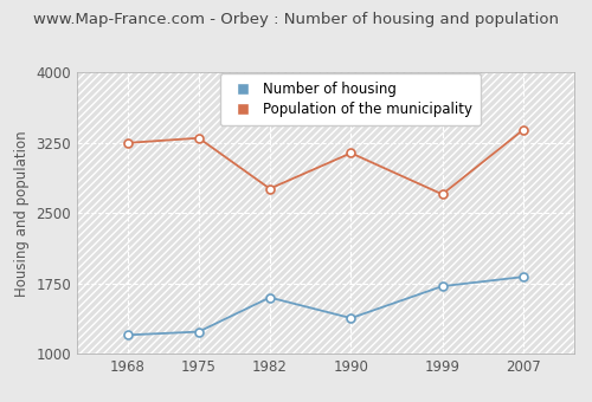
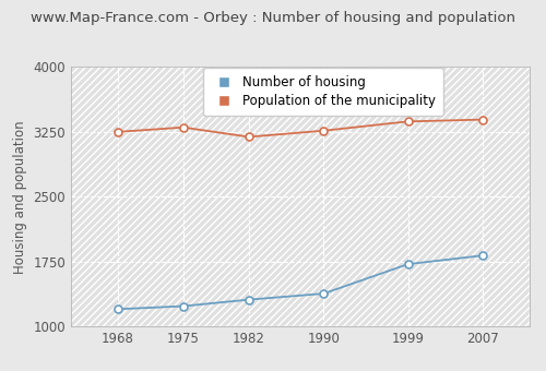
Number of housing/1982: 1600 -> 1310
Population of the municipality/1982: 2760 -> 3190
Population of the municipality/1990: 3140 -> 3260
Population of the municipality/1999: 2700 -> 3370
